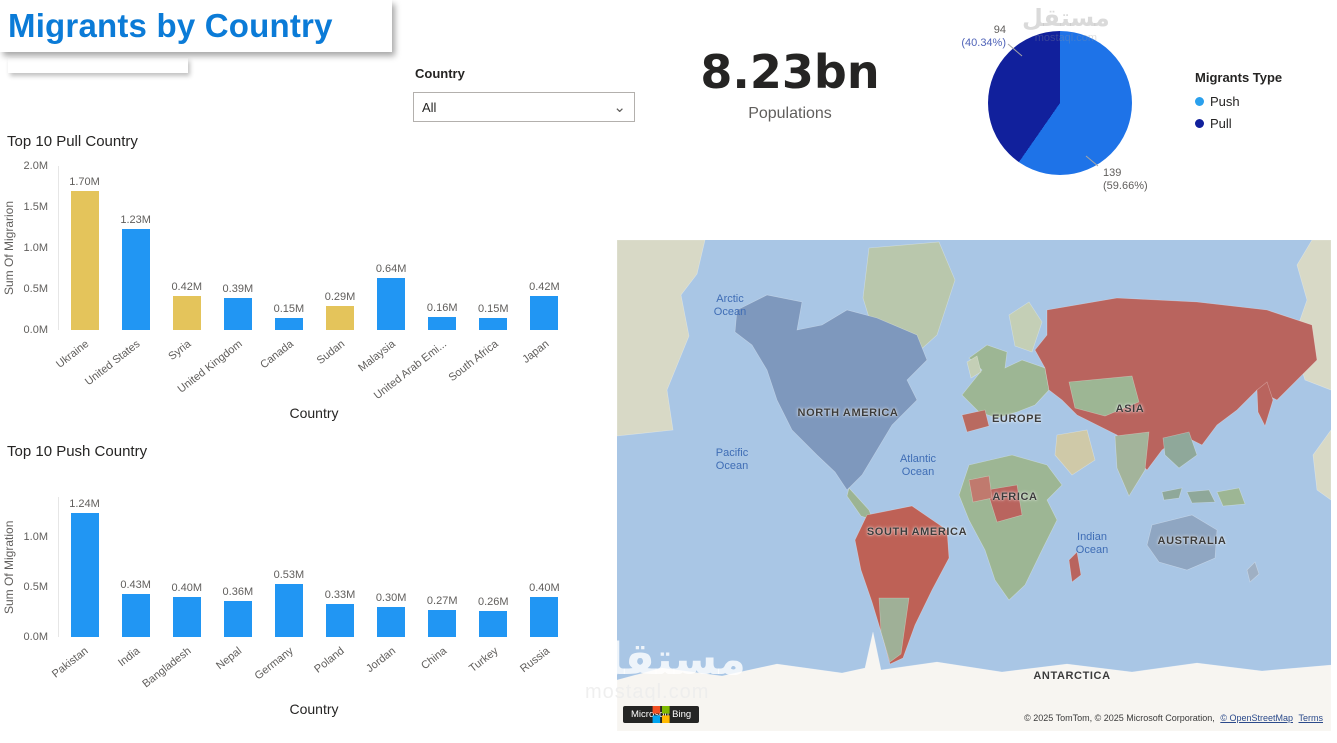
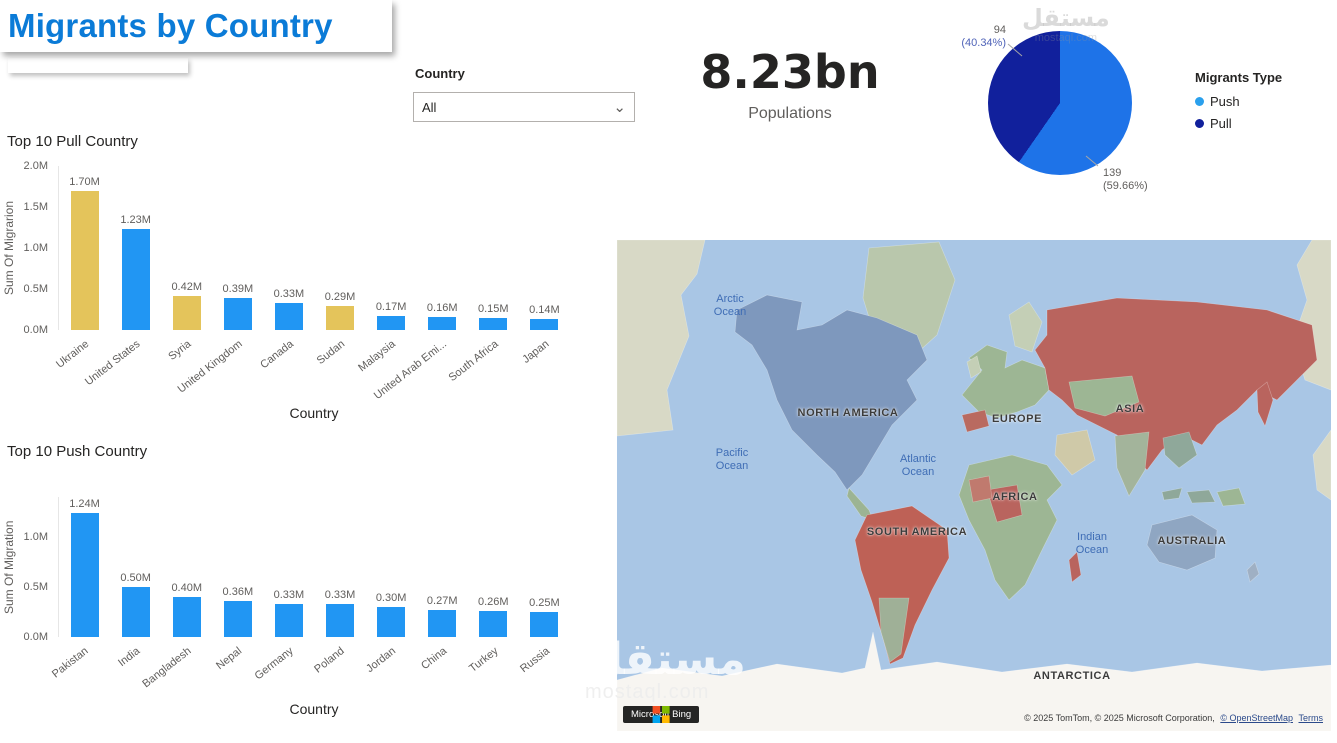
Top 10 Pull Country/Canada: 0.15M -> 0.33M
Top 10 Pull Country/Malaysia: 0.64M -> 0.17M
Top 10 Pull Country/Japan: 0.42M -> 0.14M
Top 10 Push Country/India: 0.43M -> 0.50M
Top 10 Push Country/Germany: 0.53M -> 0.33M
Top 10 Push Country/Russia: 0.40M -> 0.25M
